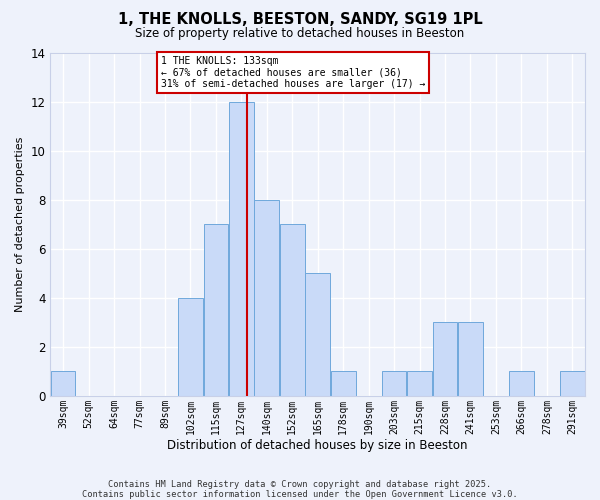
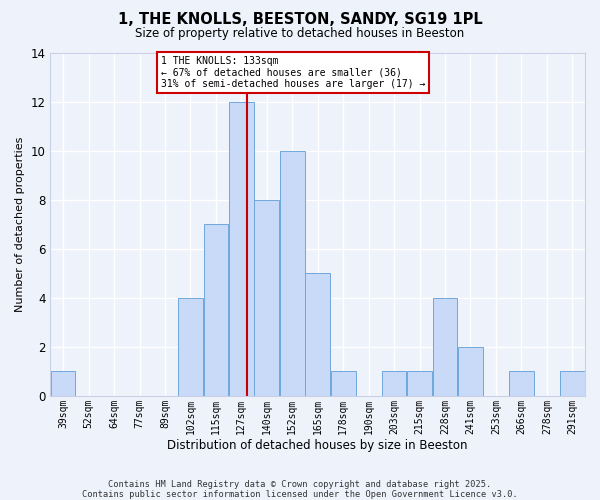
152sqm: 7 -> 10
228sqm: 3 -> 4
241sqm: 3 -> 2
